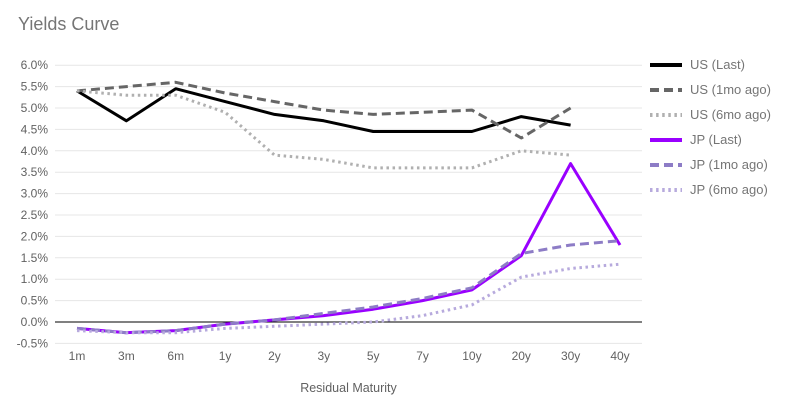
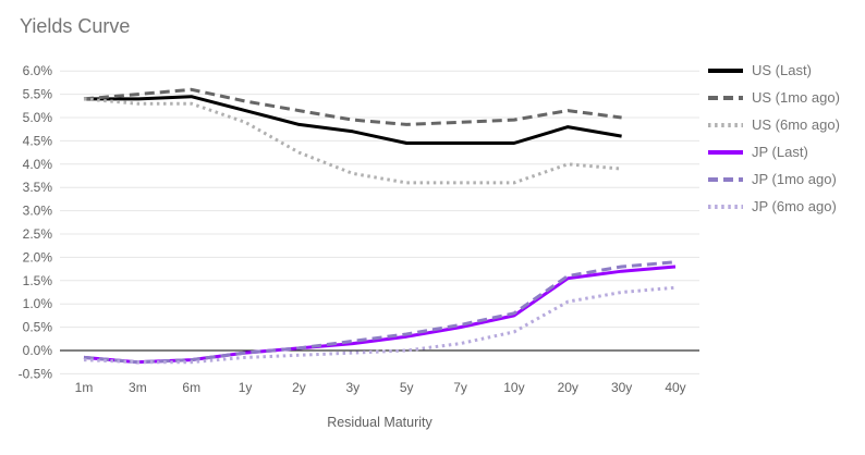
US (Last)/3m: 4.7% -> 5.4%
US (6mo ago)/2y: 3.9% -> 4.2%
US (1mo ago)/20y: 4.3% -> 5.2%
JP (Last)/30y: 3.7% -> 1.7%
